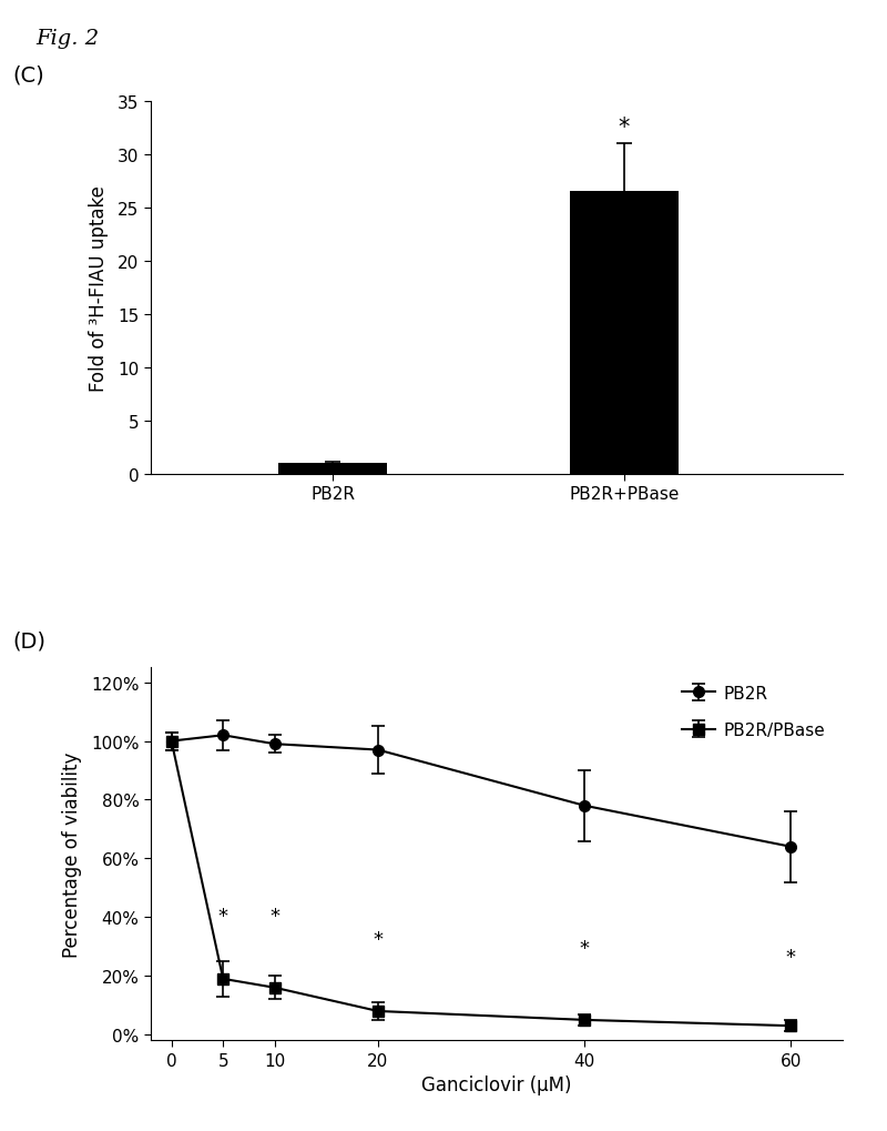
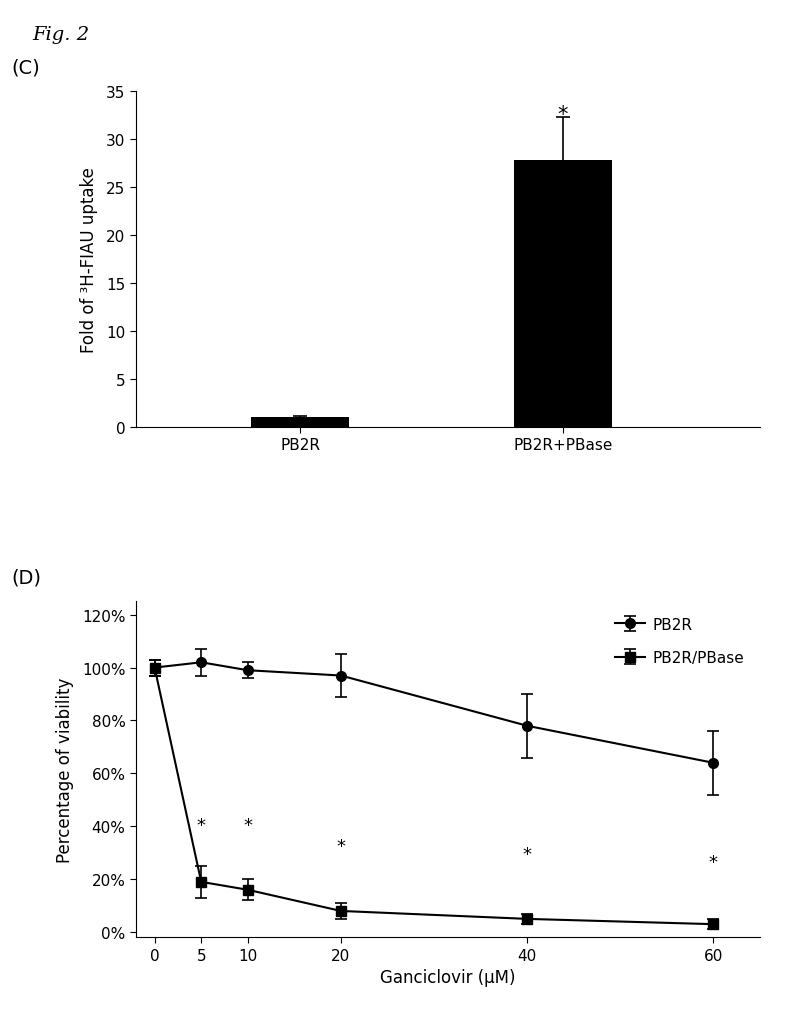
PB2R+PBase: 26.5 -> 27.8
